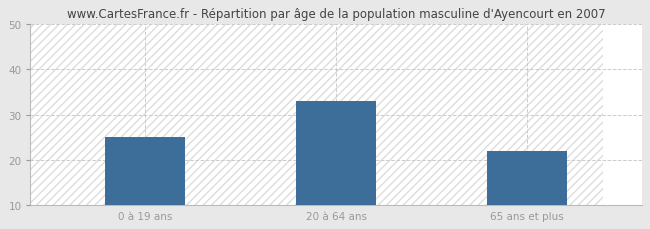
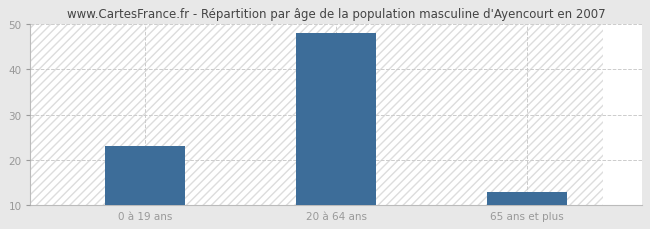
0 à 19 ans: 25 -> 23
20 à 64 ans: 33 -> 48
65 ans et plus: 22 -> 13
